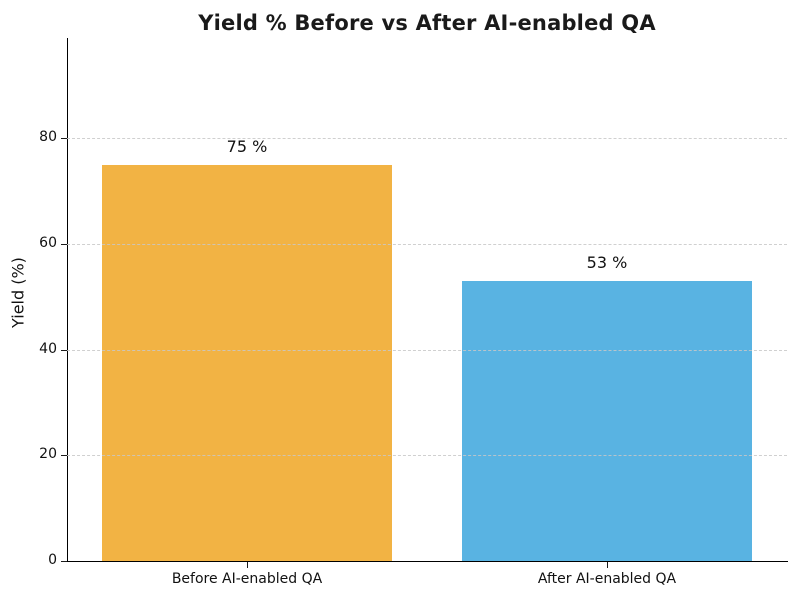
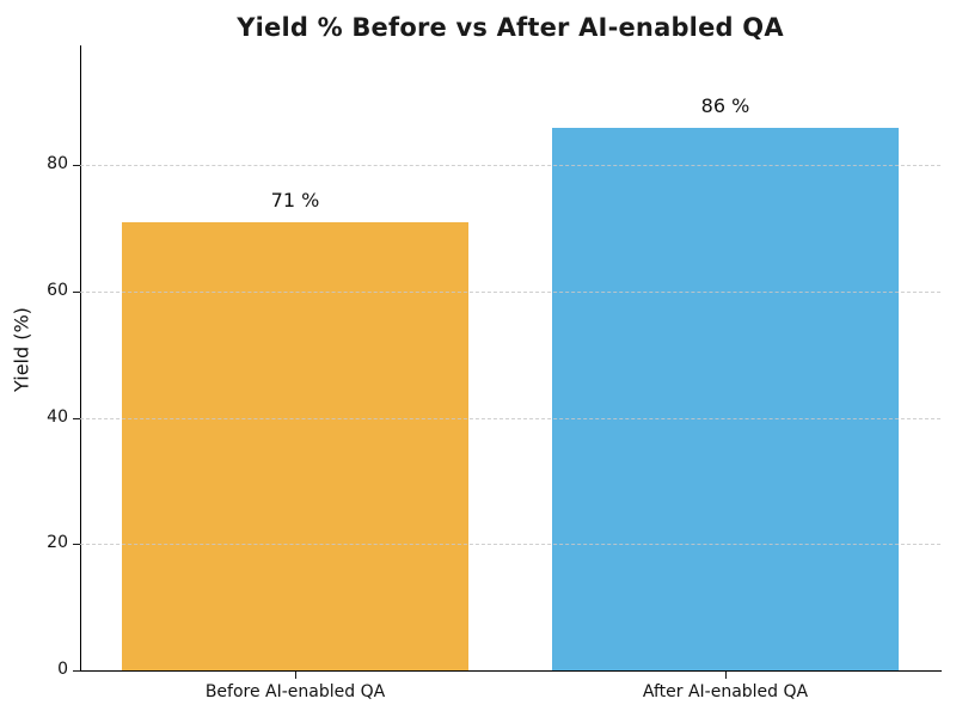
Before AI-enabled QA: 75 -> 71
After AI-enabled QA: 53 -> 86
